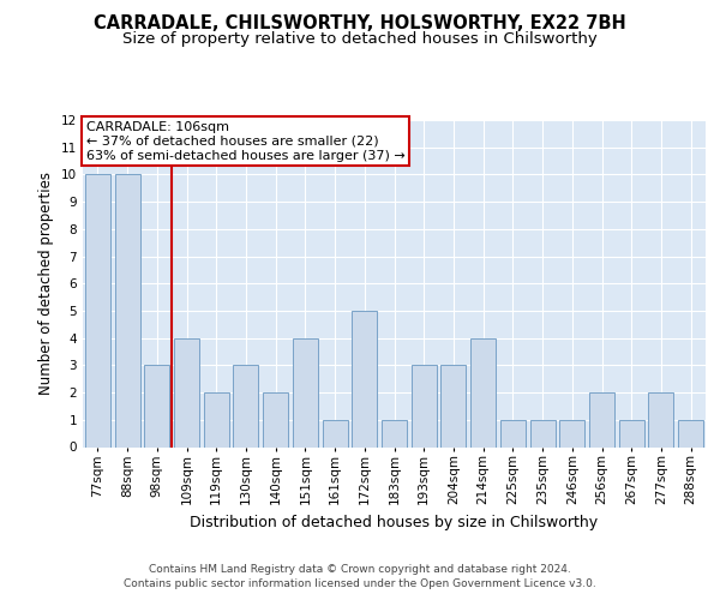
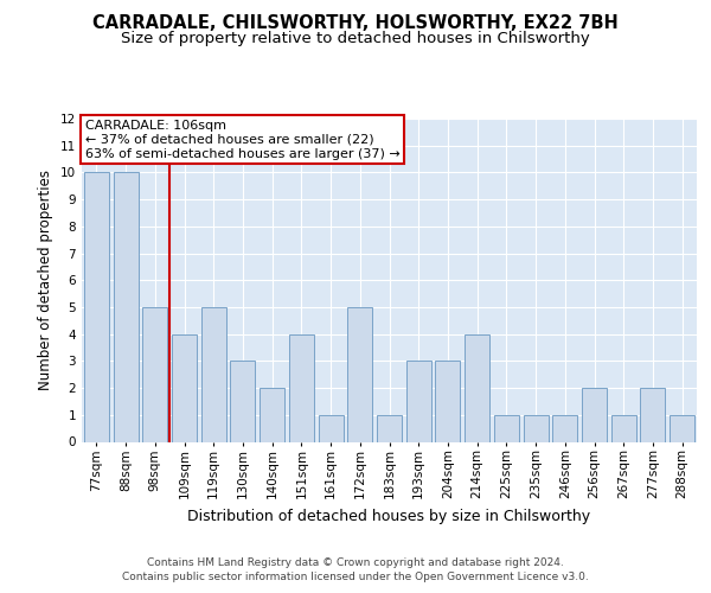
98sqm: 3 -> 5
119sqm: 2 -> 5
